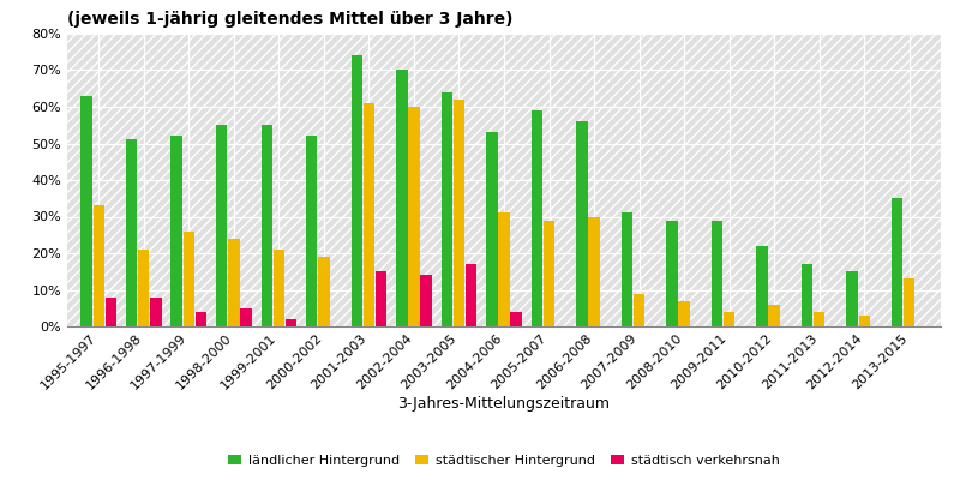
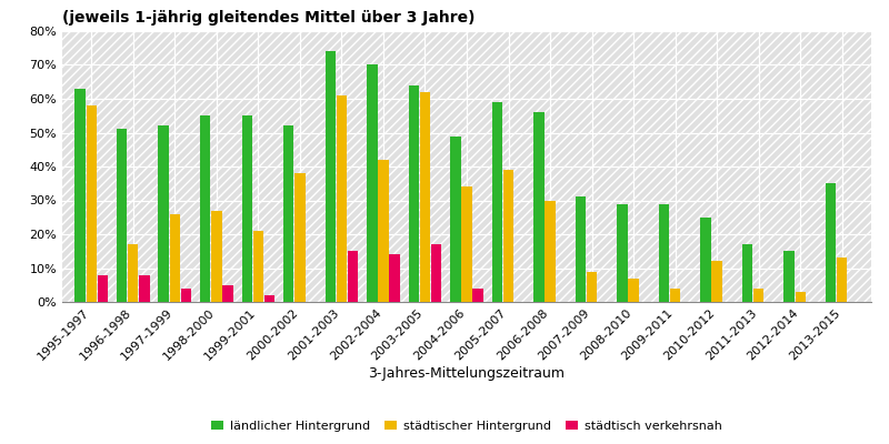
städtischer Hintergrund/1995-1997: 33% -> 58%
städtischer Hintergrund/1996-1998: 21% -> 17%
städtischer Hintergrund/1998-2000: 24% -> 27%
städtischer Hintergrund/2000-2002: 19% -> 38%
städtischer Hintergrund/2002-2004: 60% -> 42%
ländlicher Hintergrund/2004-2006: 53% -> 49%
städtischer Hintergrund/2004-2006: 31% -> 34%
städtischer Hintergrund/2005-2007: 29% -> 39%
ländlicher Hintergrund/2010-2012: 22% -> 25%
städtischer Hintergrund/2010-2012: 6% -> 12%
